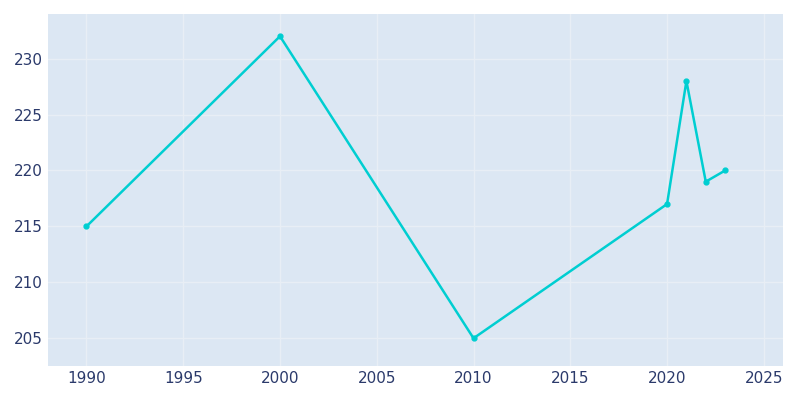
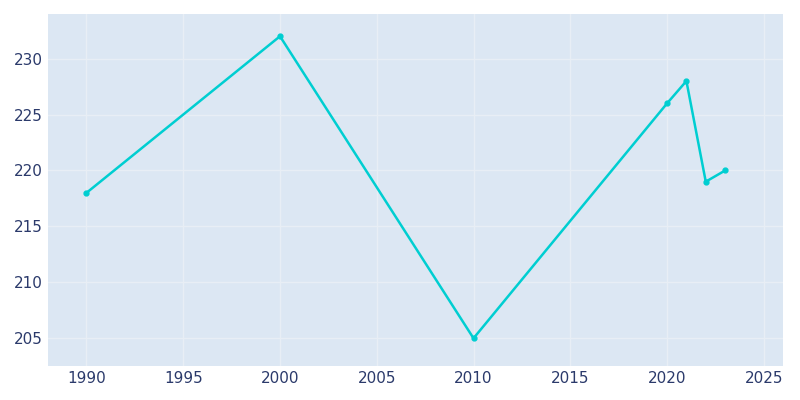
1990: 215 -> 218
2020: 217 -> 226
